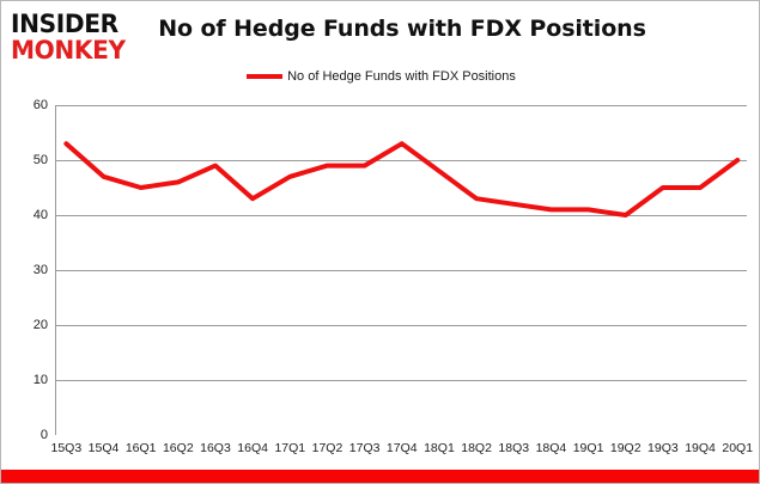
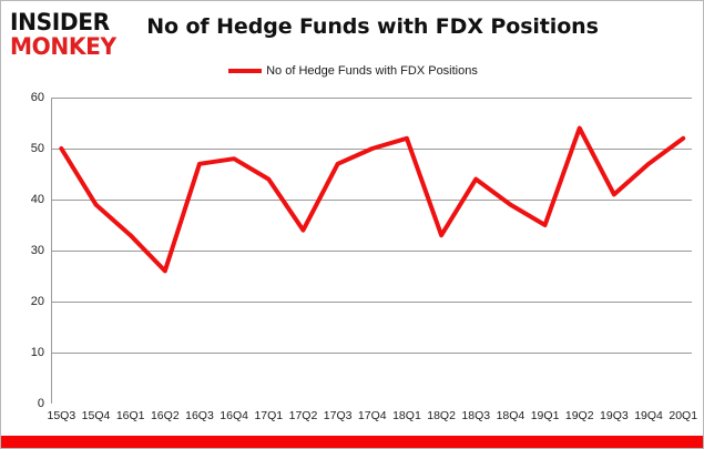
15Q3: 53 -> 50
15Q4: 47 -> 39
16Q1: 45 -> 33
16Q2: 46 -> 26
16Q3: 49 -> 47
16Q4: 43 -> 48
17Q1: 47 -> 44
17Q2: 49 -> 34
17Q3: 49 -> 47
17Q4: 53 -> 50
18Q1: 48 -> 52
18Q2: 43 -> 33
18Q3: 42 -> 44
18Q4: 41 -> 39
19Q1: 41 -> 35
19Q2: 40 -> 54
19Q3: 45 -> 41
19Q4: 45 -> 47
20Q1: 50 -> 52
